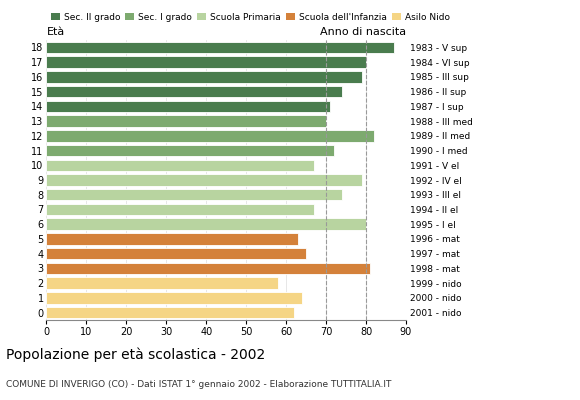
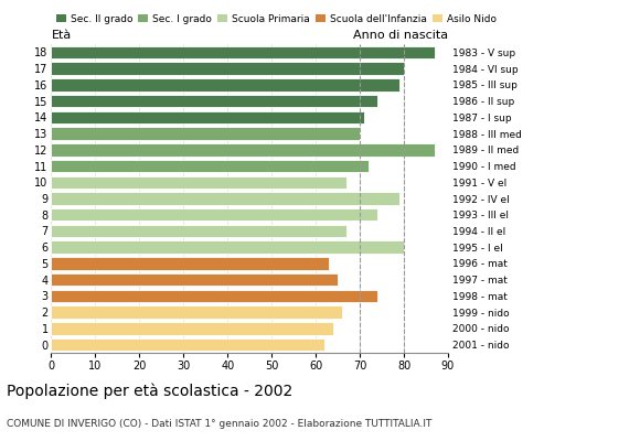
12: 82 -> 87
3: 81 -> 74
2: 58 -> 66
